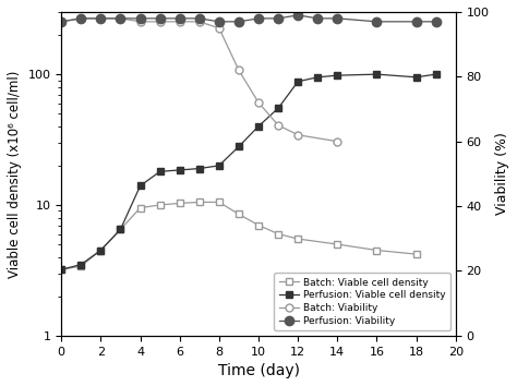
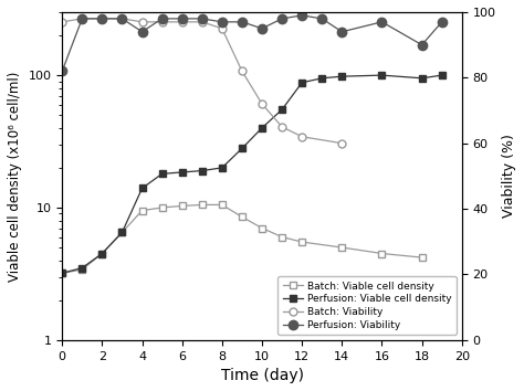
Perfusion: Viability/0: 97 -> 82
Perfusion: Viability/4: 98 -> 94
Perfusion: Viability/10: 98 -> 95
Perfusion: Viability/14: 98 -> 94
Perfusion: Viability/18: 97 -> 90
